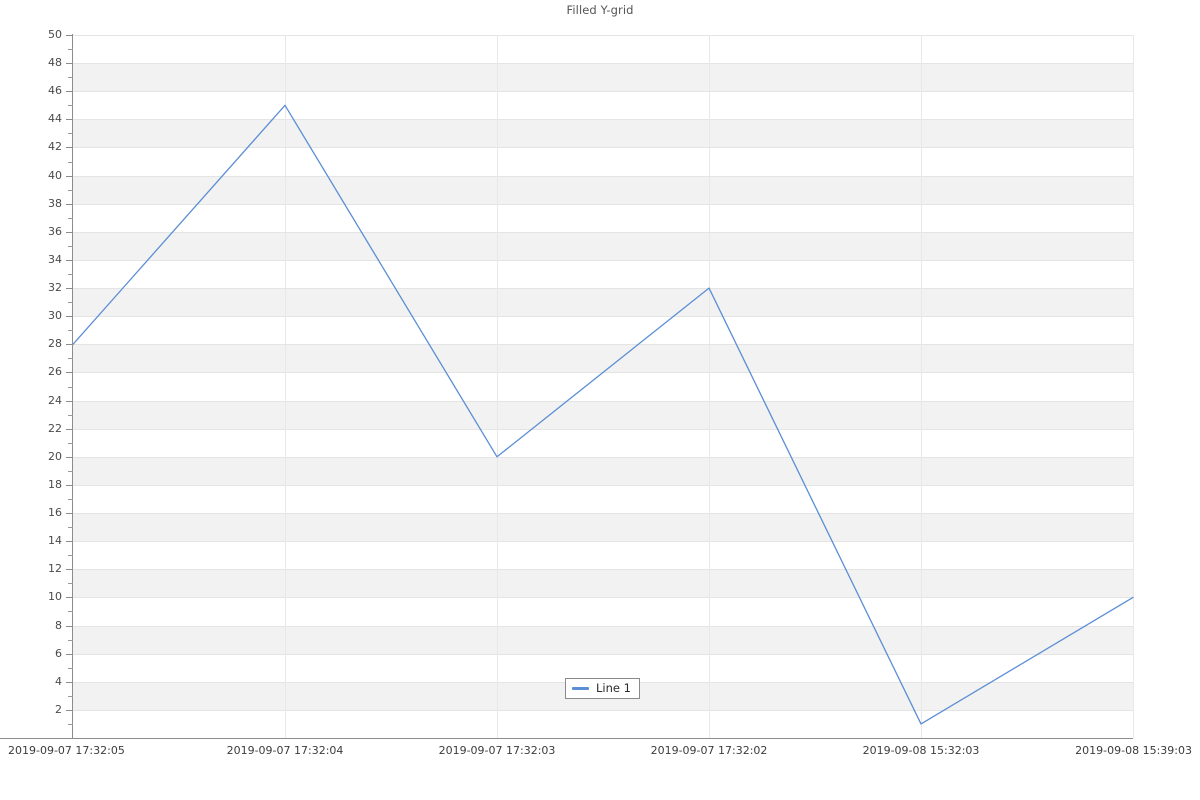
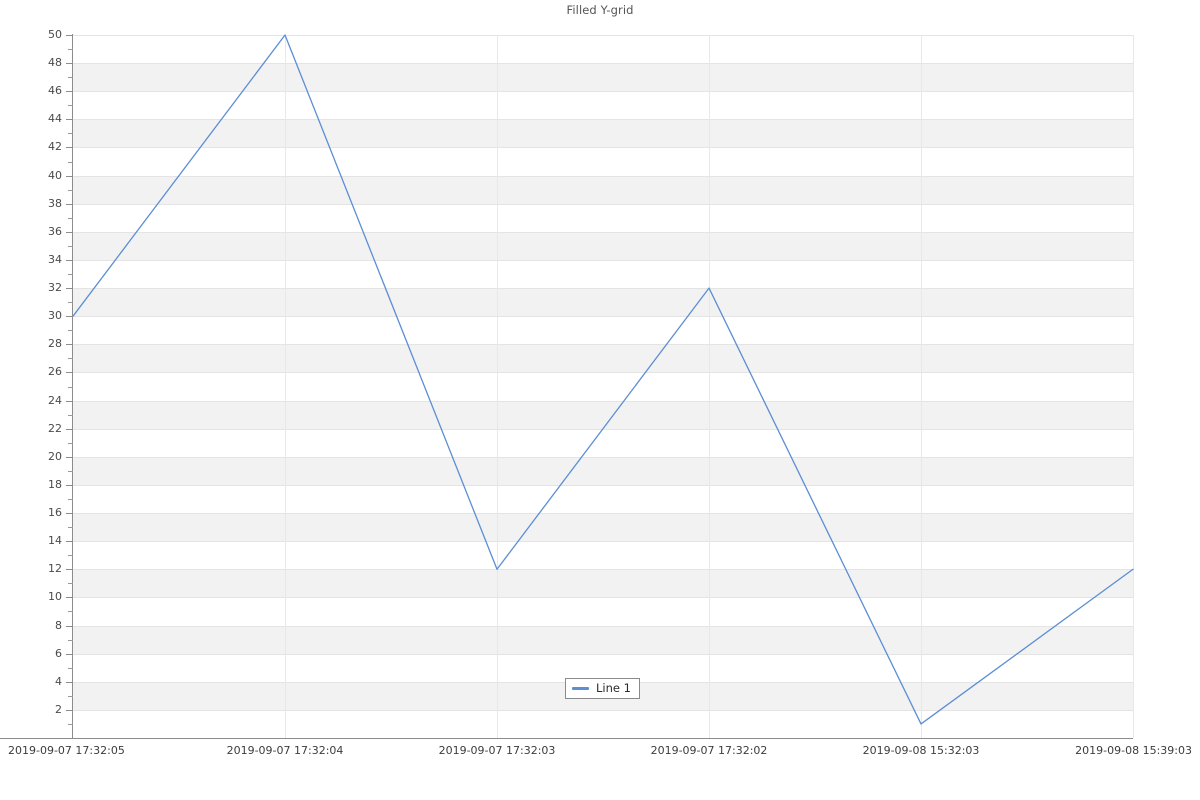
2019-09-07 17:32:05: 28 -> 30
2019-09-07 17:32:04: 45 -> 50
2019-09-07 17:32:03: 20 -> 12
2019-09-08 15:39:03: 10 -> 12
